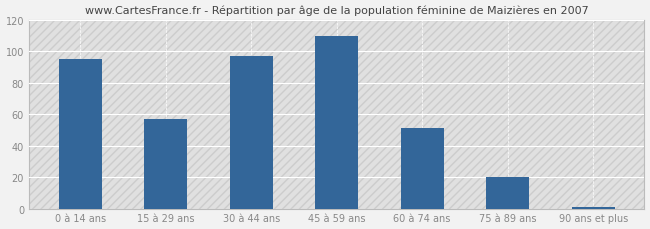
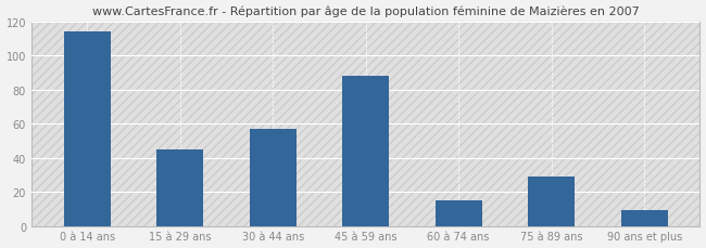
0 à 14 ans: 95 -> 114
15 à 29 ans: 57 -> 45
30 à 44 ans: 97 -> 57
45 à 59 ans: 110 -> 88
60 à 74 ans: 51 -> 15
75 à 89 ans: 20 -> 29
90 ans et plus: 1 -> 9
